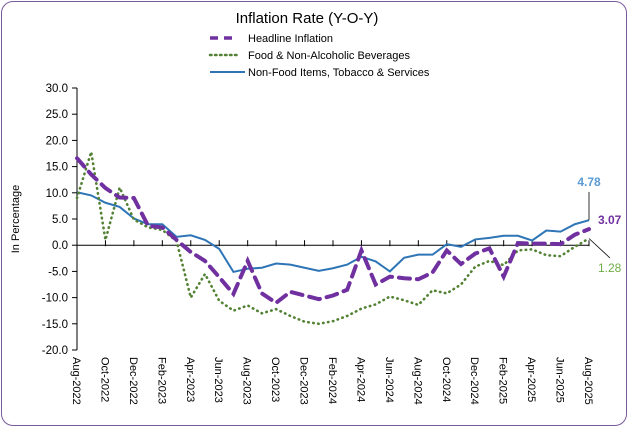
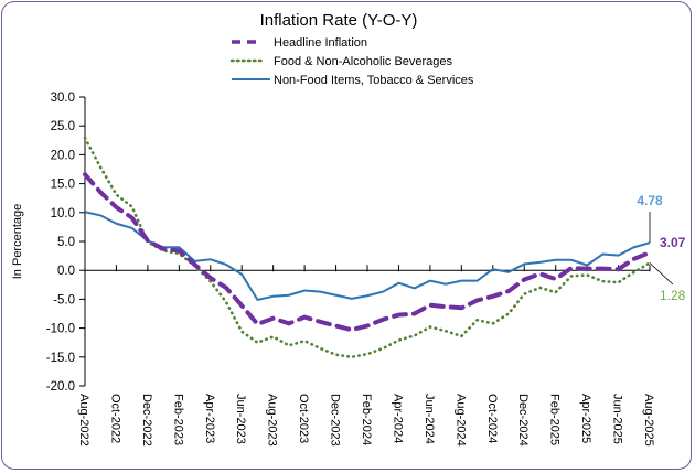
Food & Non-Alcoholic Beverages/Aug-2022: 9 -> 23
Food & Non-Alcoholic Beverages/Oct-2022: 1 -> 13
Headline Inflation/Dec-2022: 9 -> 5
Food & Non-Alcoholic Beverages/Apr-2023: -10 -> -2
Headline Inflation/Aug-2023: -3 -> -8
Headline Inflation/Oct-2023: -11 -> -8
Headline Inflation/Apr-2024: -1 -> -8
Non-Food Items, Tobacco & Services/Jun-2024: -5 -> -2
Headline Inflation/Oct-2024: -1 -> -4
Headline Inflation/Feb-2025: -6 -> -2
